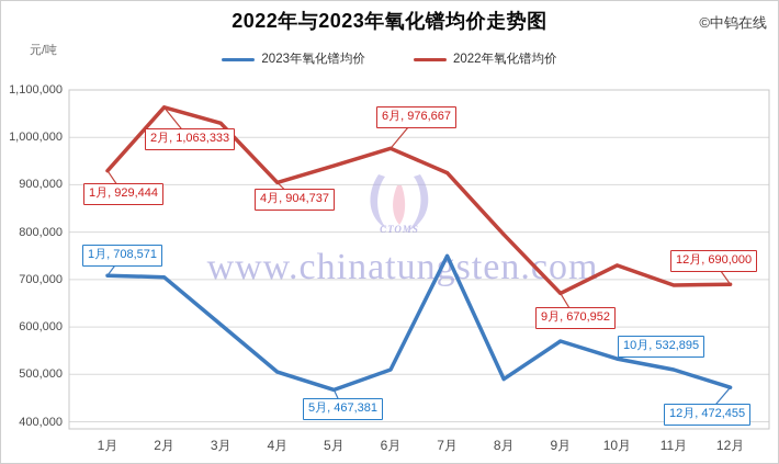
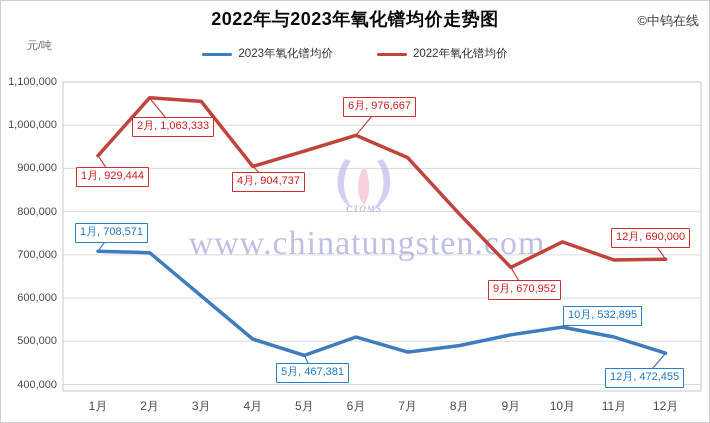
2022年氧化镨均价/3月: 1030000 -> 1060000
2023年氧化镨均价/7月: 750000 -> 480000
2023年氧化镨均价/9月: 570000 -> 520000
